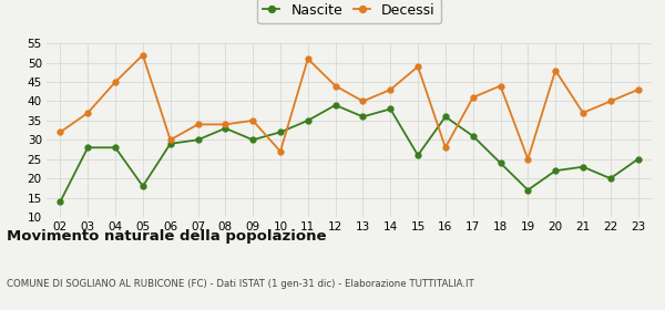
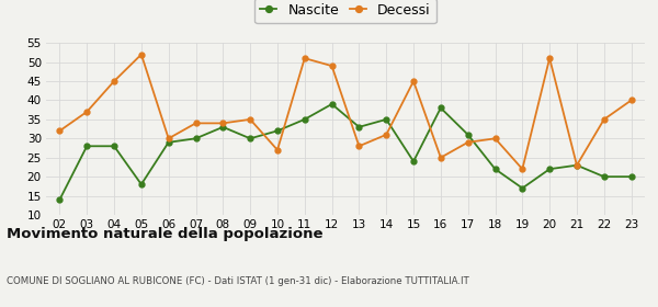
Decessi/12: 44 -> 49
Nascite/13: 36 -> 33
Decessi/13: 40 -> 28
Nascite/14: 38 -> 35
Decessi/14: 43 -> 31
Nascite/15: 26 -> 24
Decessi/15: 49 -> 45
Nascite/16: 36 -> 38
Decessi/16: 28 -> 25
Decessi/17: 41 -> 29
Nascite/18: 24 -> 22
Decessi/18: 44 -> 30
Decessi/19: 25 -> 22
Decessi/20: 48 -> 51
Decessi/21: 37 -> 23
Decessi/22: 40 -> 35
Nascite/23: 25 -> 20
Decessi/23: 43 -> 40
